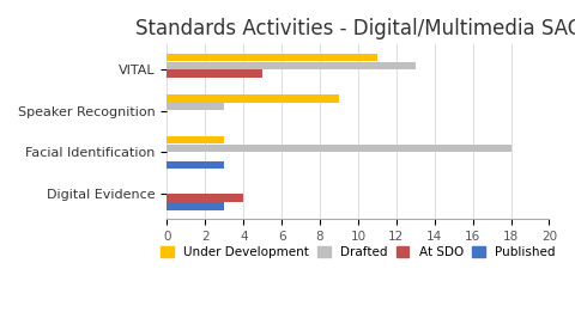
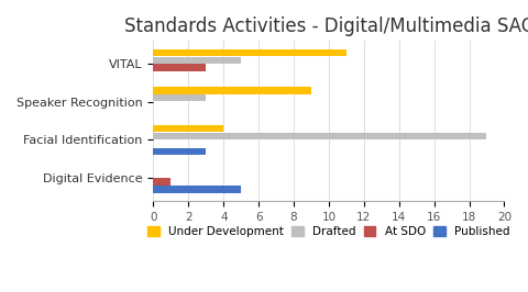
Drafted/VITAL: 13 -> 5
At SDO/VITAL: 5 -> 3
Under Development/Facial Identification: 3 -> 4
Drafted/Facial Identification: 18 -> 19
At SDO/Digital Evidence: 4 -> 1
Published/Digital Evidence: 3 -> 5
